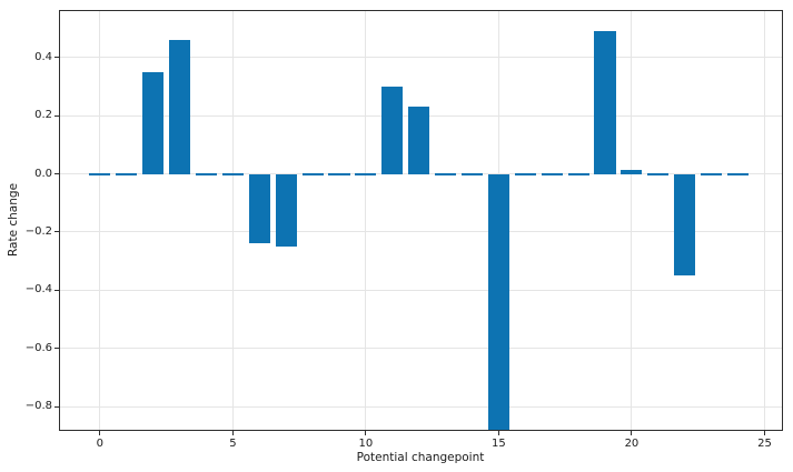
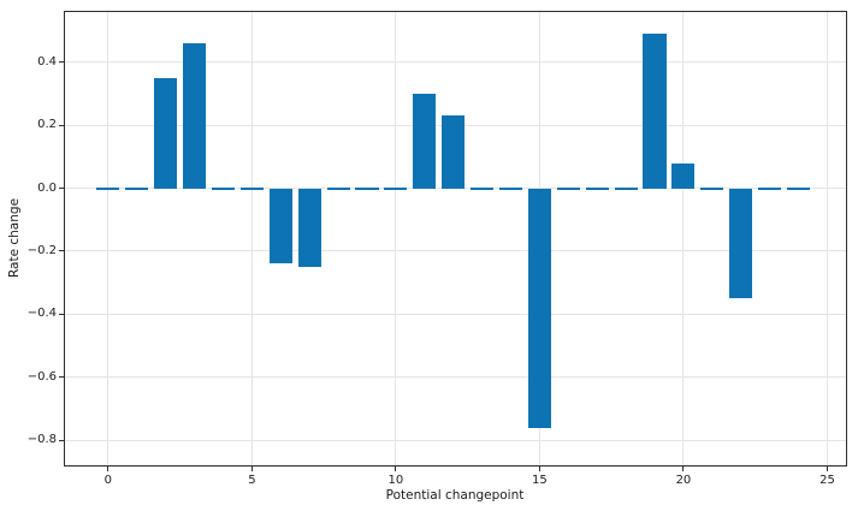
15: -0.88 -> -0.76
20: 0.01 -> 0.08
